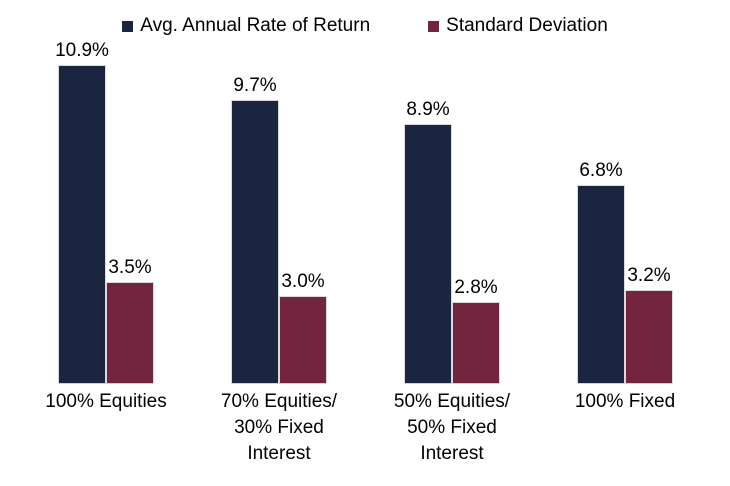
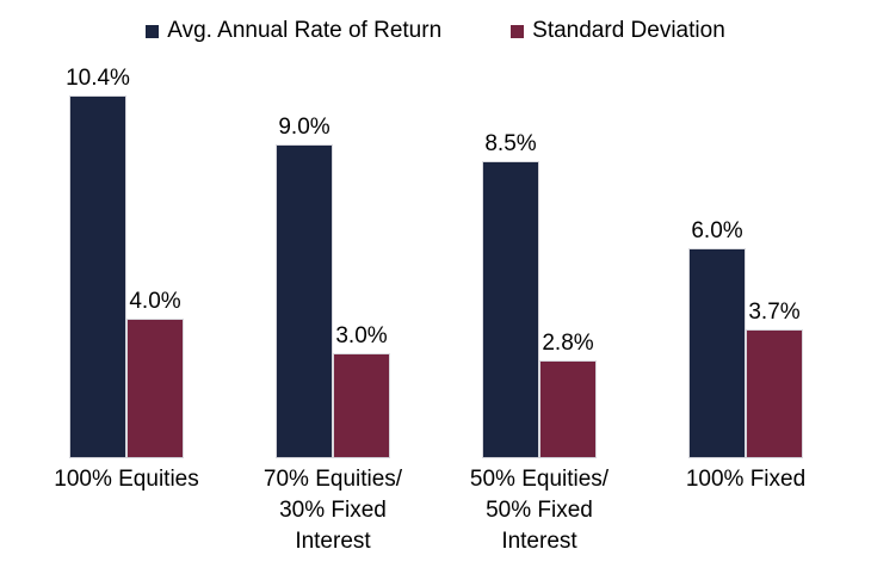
Avg. Annual Rate of Return/100% Equities: 10.9% -> 10.4%
Standard Deviation/100% Equities: 3.5% -> 4.0%
Avg. Annual Rate of Return/70% Equities/ 30% Fixed Interest: 9.7% -> 9.0%
Avg. Annual Rate of Return/50% Equities/ 50% Fixed Interest: 8.9% -> 8.5%
Avg. Annual Rate of Return/100% Fixed: 6.8% -> 6.0%
Standard Deviation/100% Fixed: 3.2% -> 3.7%
